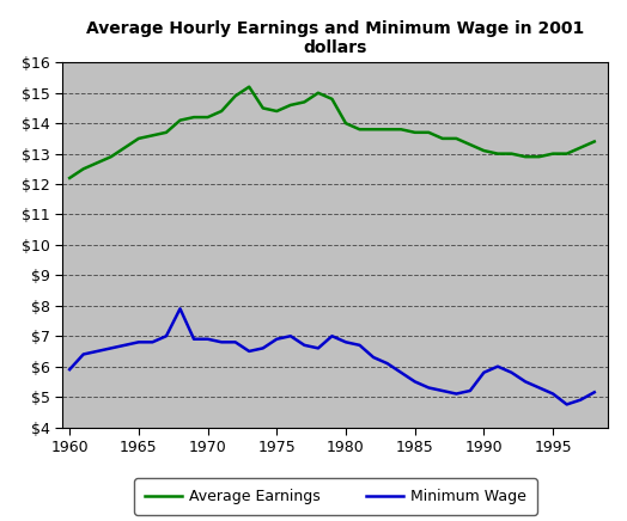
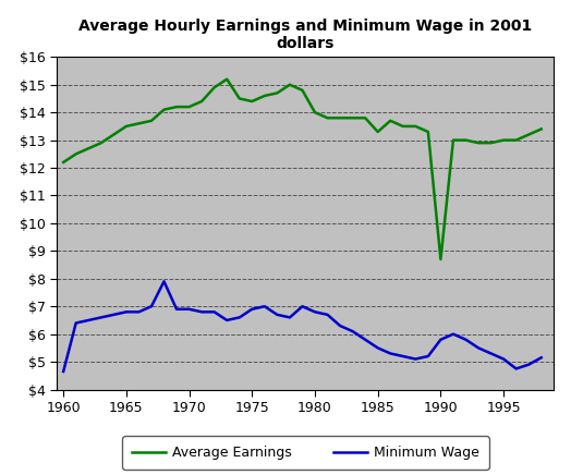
Minimum Wage/1960: $5.90 -> $4.65
Average Earnings/1985: $13.7 -> $13.3
Average Earnings/1990: $13.1 -> $8.7
